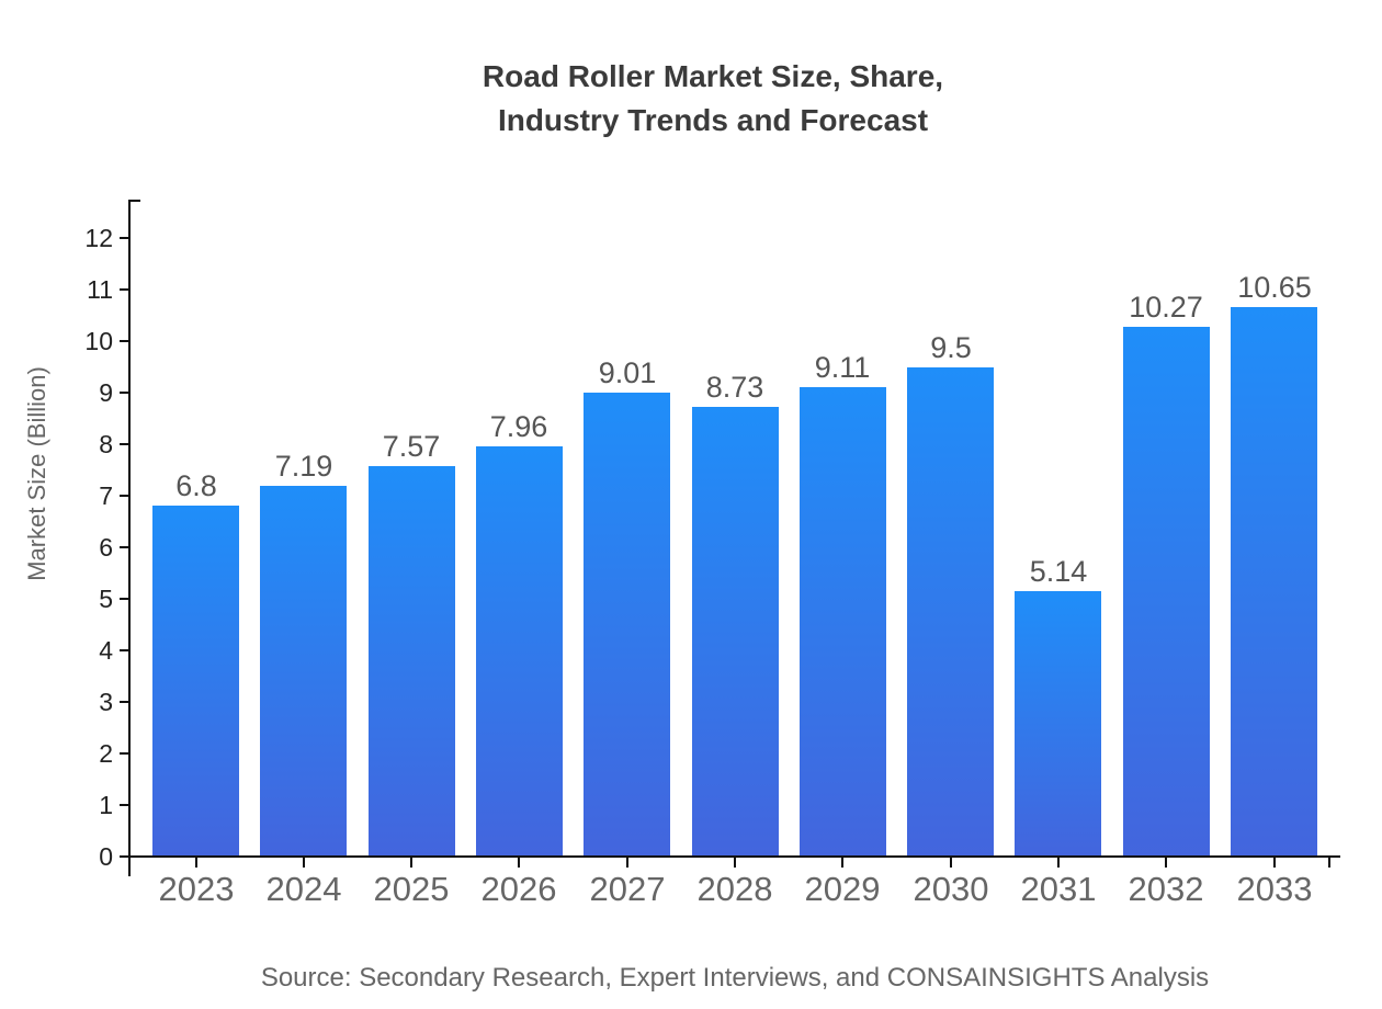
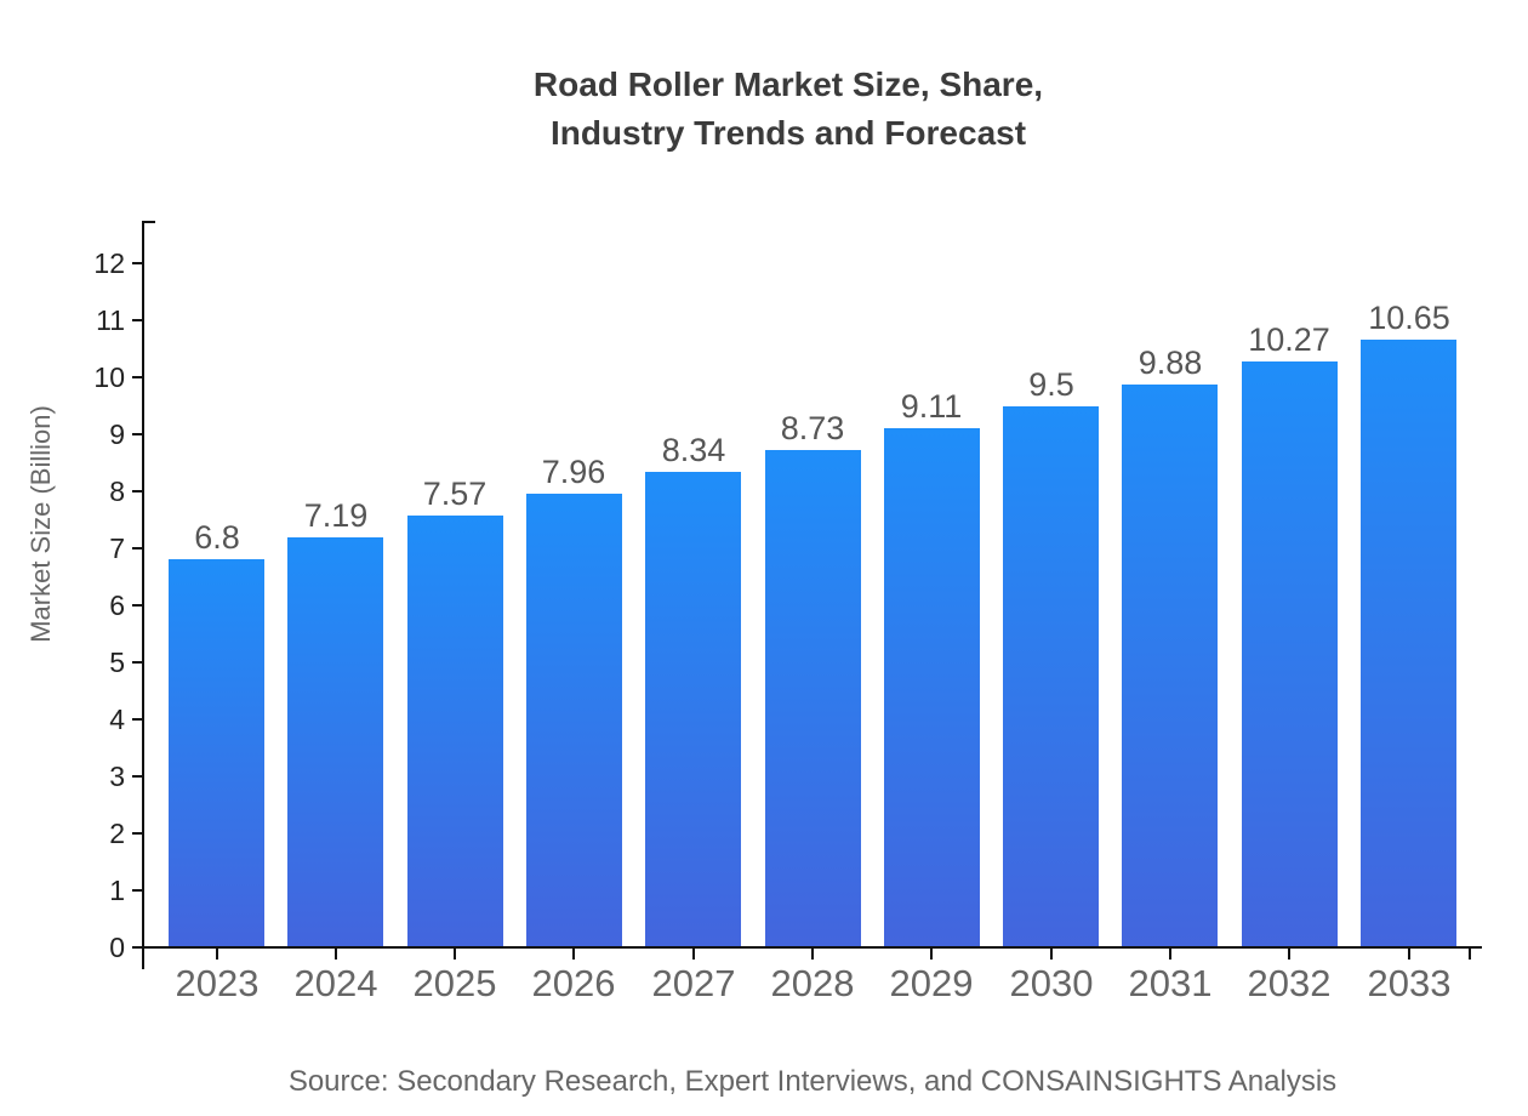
2027: 9.01 -> 8.34
2031: 5.14 -> 9.88
